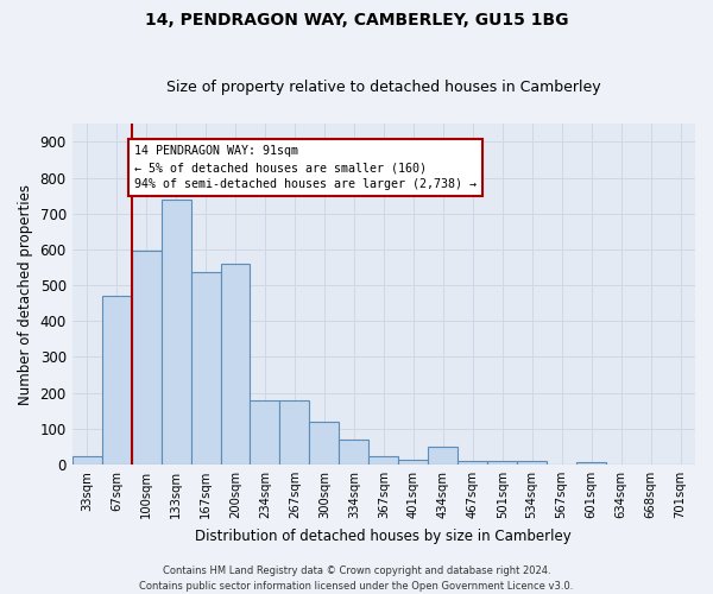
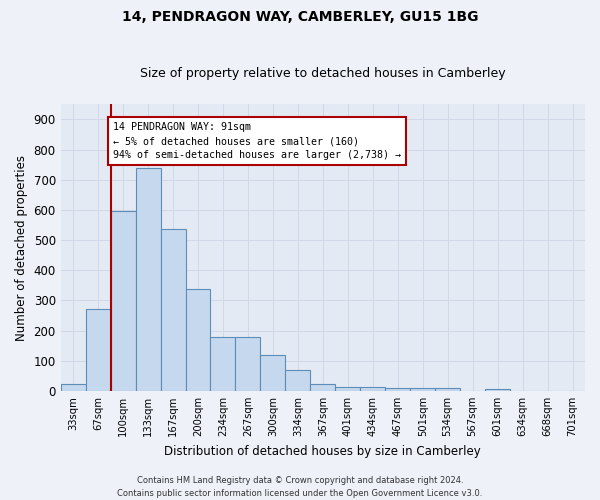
67sqm: 470 -> 270
200sqm: 560 -> 338
434sqm: 50 -> 13
